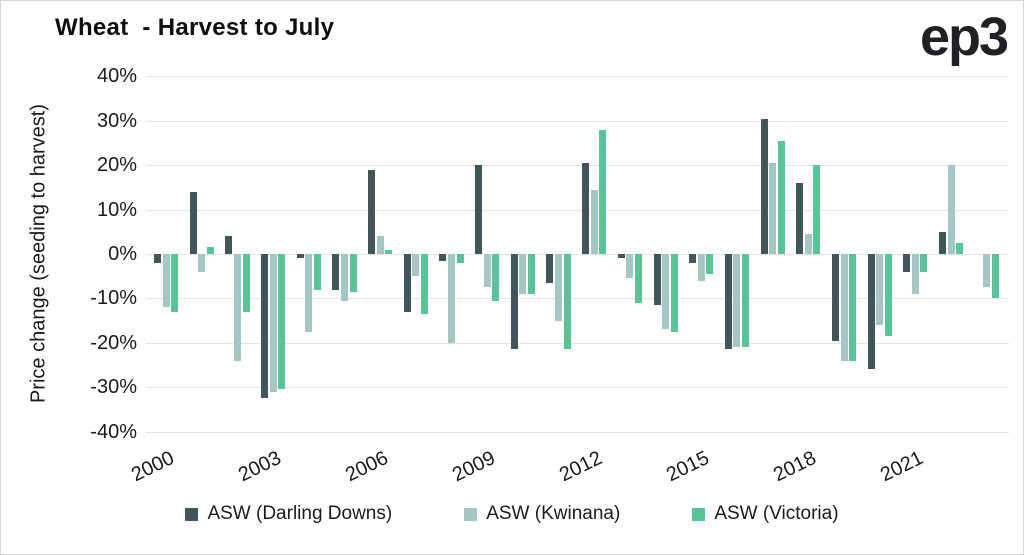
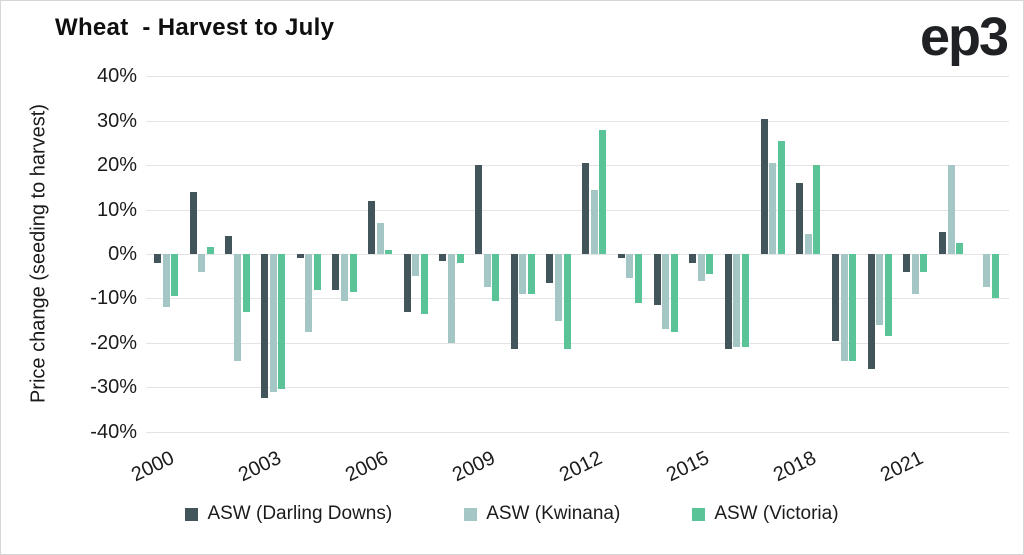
ASW (Victoria)/2000: -13% -> -10%
ASW (Darling Downs)/2006: 19% -> 12%
ASW (Kwinana)/2006: 4% -> 7%
